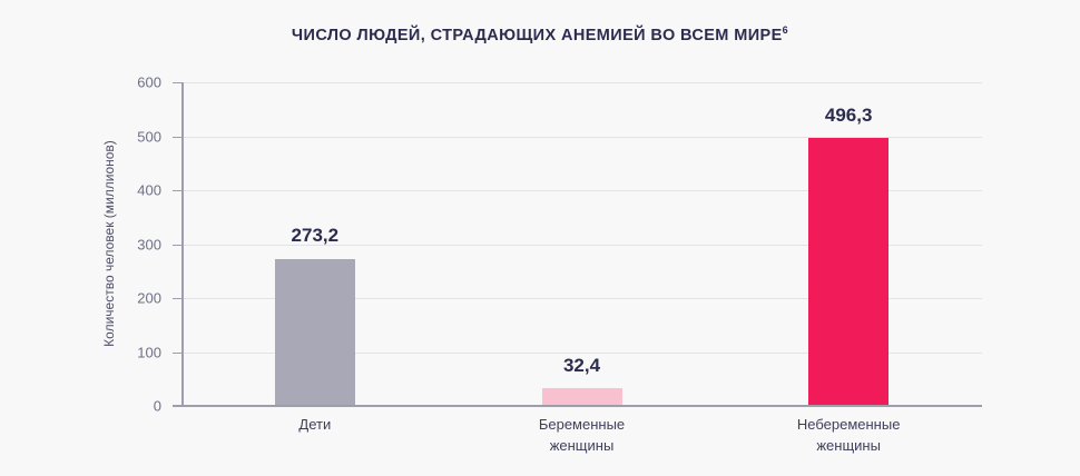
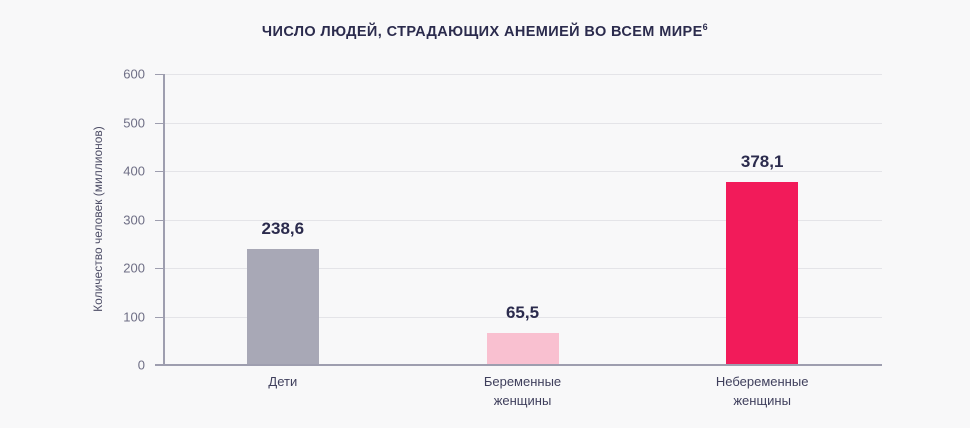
Дети: 273,2 -> 238,6
Беременные женщины: 32,4 -> 65,5
Небеременные женщины: 496,3 -> 378,1
